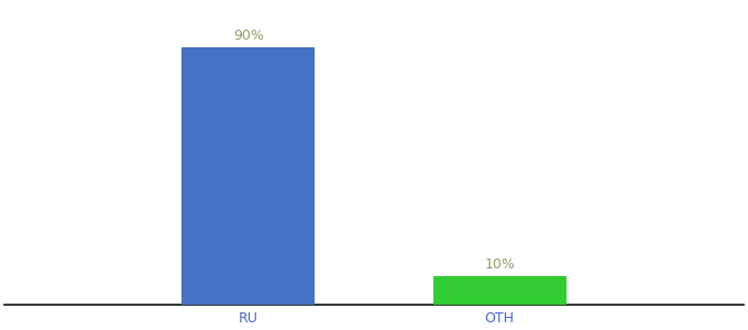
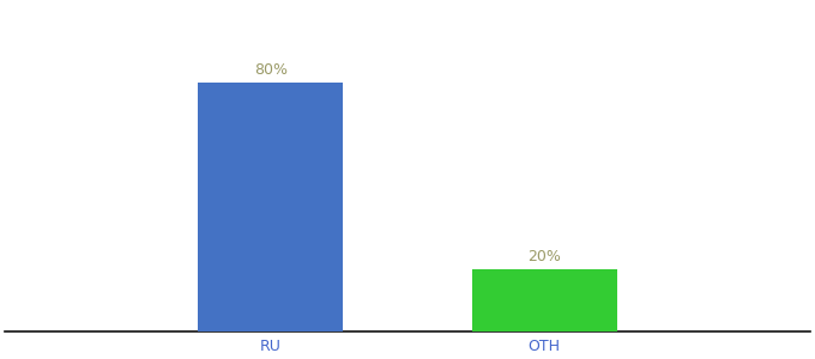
RU: 90% -> 80%
OTH: 10% -> 20%
